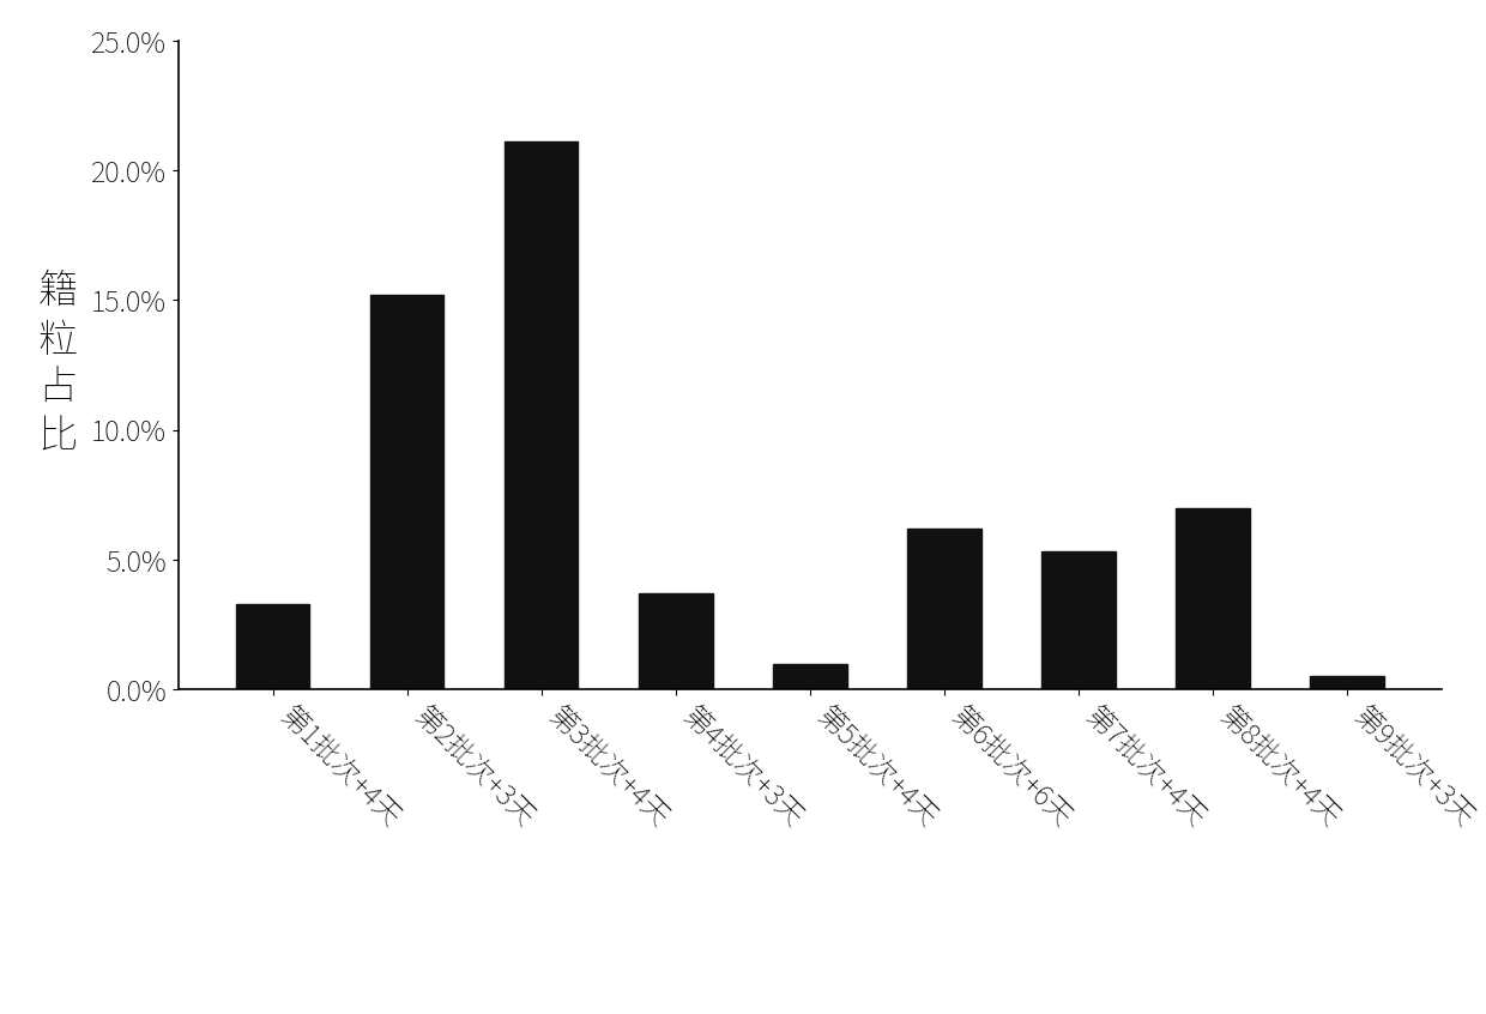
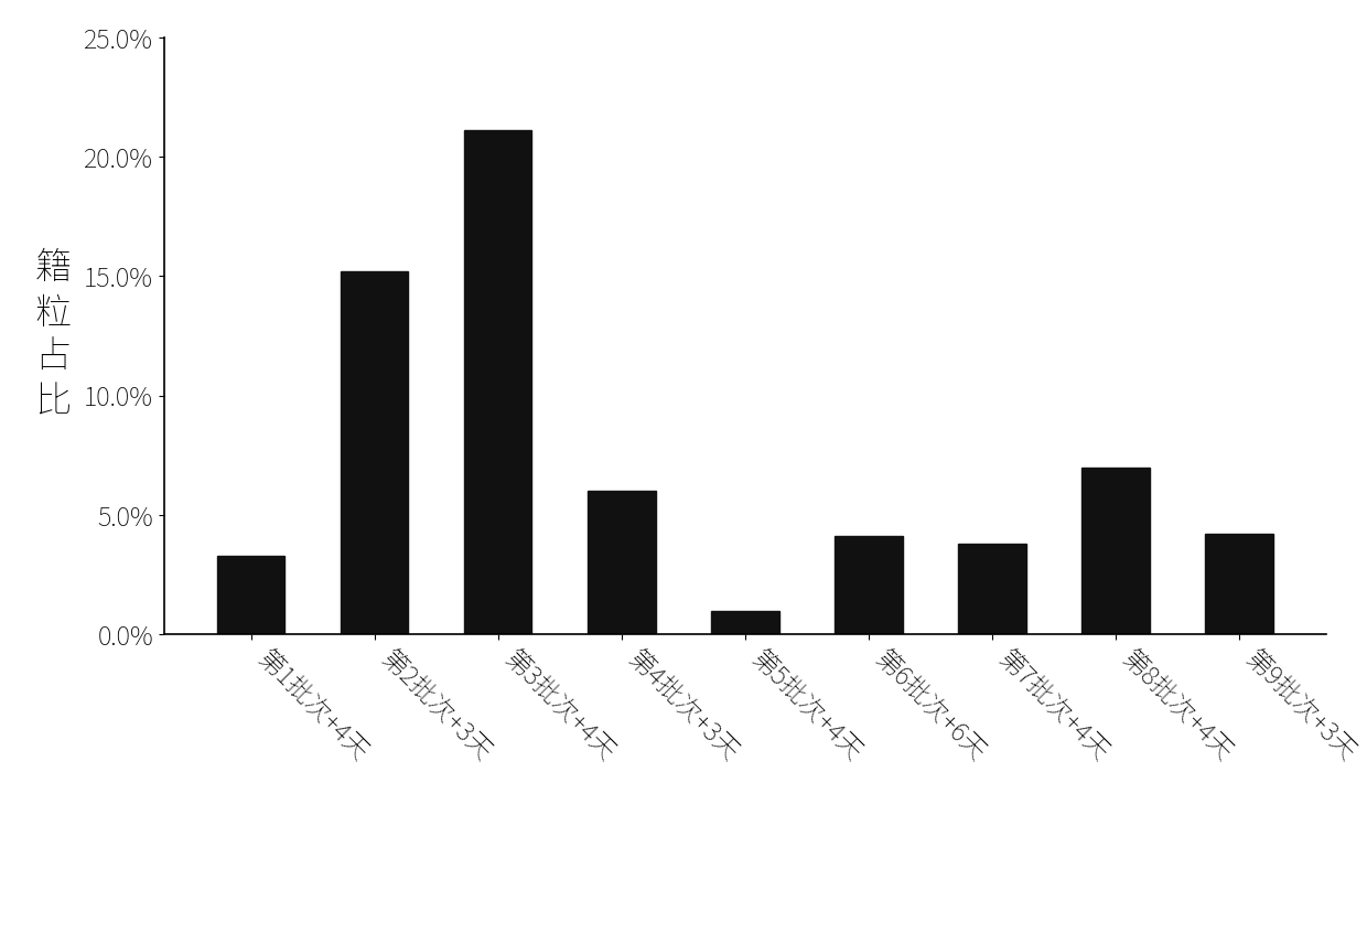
第4批次+3天: 3.7% -> 6.0%
第6批次+6天: 6.2% -> 4.1%
第7批次+4天: 5.3% -> 3.8%
第9批次+3天: 0.5% -> 4.2%
